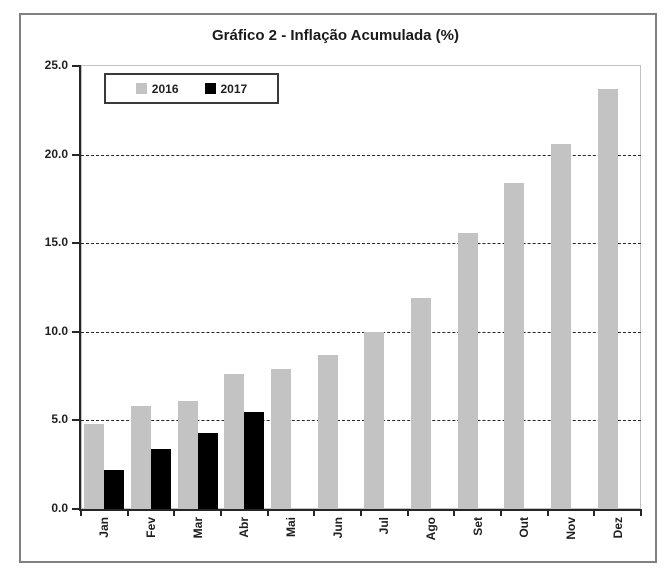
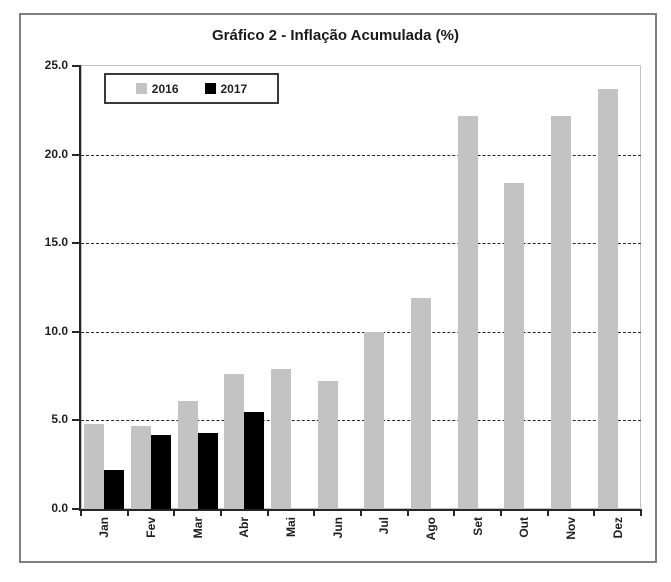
2016/Fev: 5.8 -> 4.7
2017/Fev: 3.4 -> 4.2
2016/Jun: 8.7 -> 7.2
2016/Set: 15.6 -> 22.2
2016/Nov: 20.6 -> 22.2
